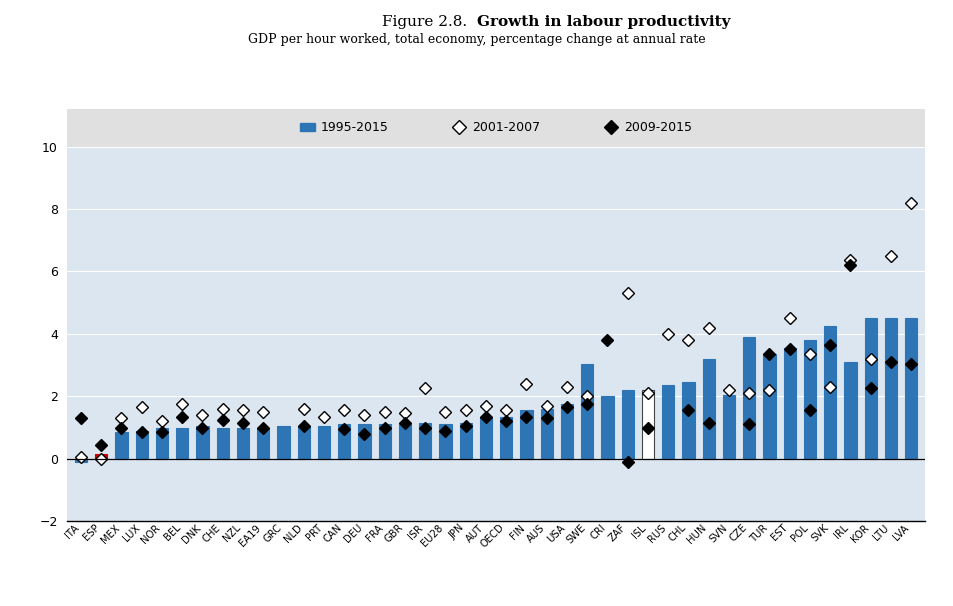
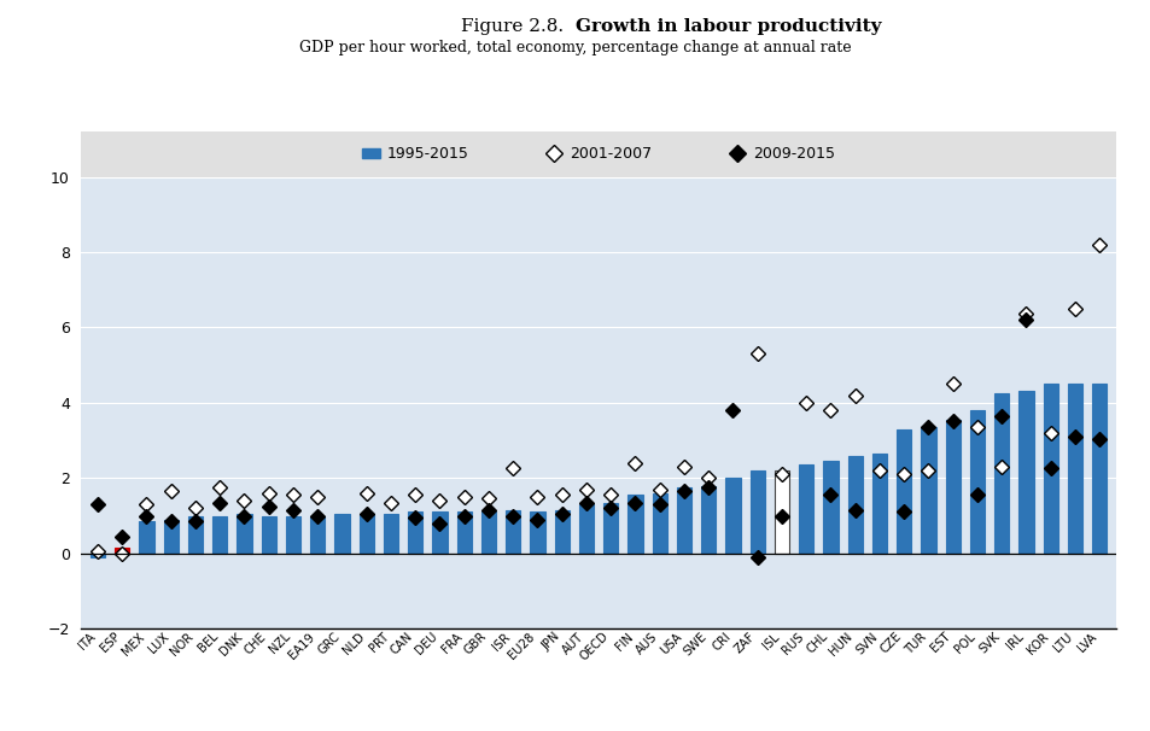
SWE: 3.05 -> 1.80
HUN: 3.20 -> 2.60
SVN: 2.05 -> 2.65
CZE: 3.90 -> 3.30
IRL: 3.10 -> 4.30
